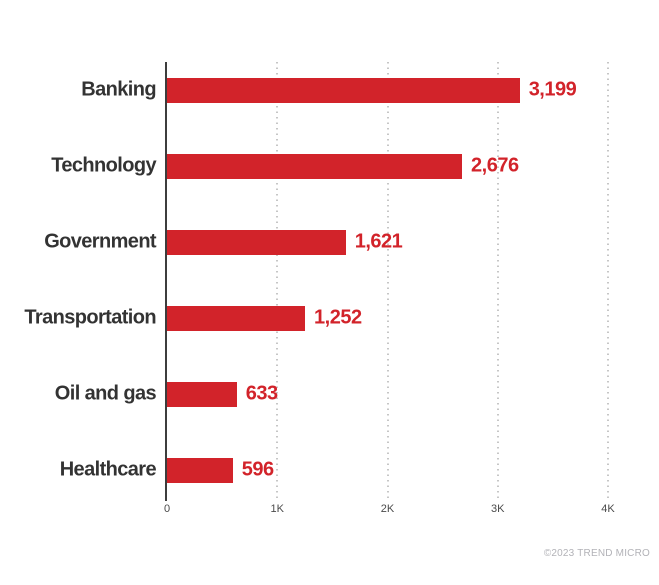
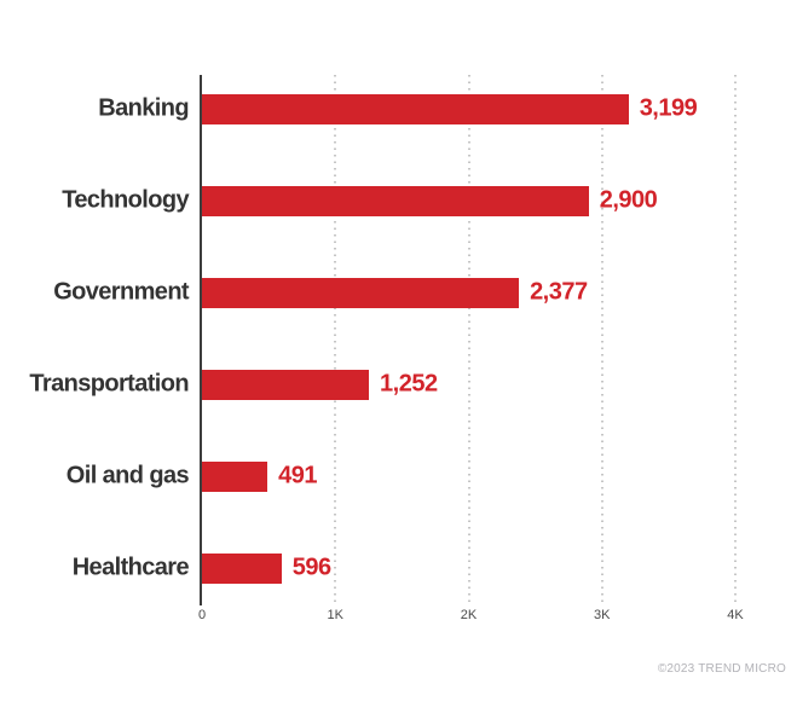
Technology: 2,676 -> 2,900
Government: 1,621 -> 2,377
Oil and gas: 633 -> 491
